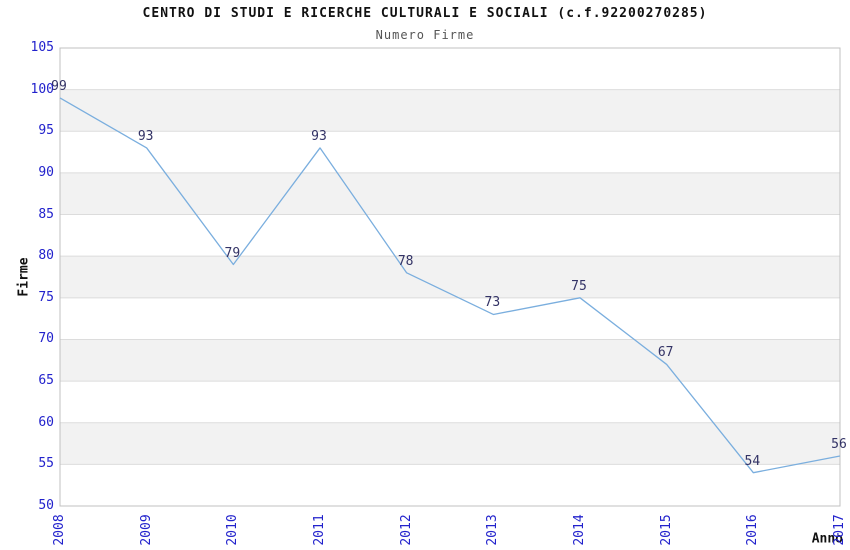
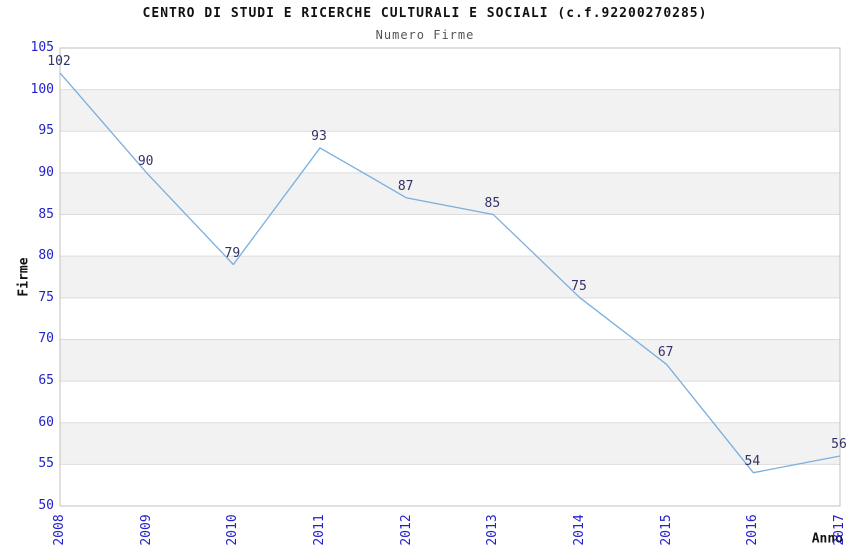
2008: 99 -> 102
2009: 93 -> 90
2012: 78 -> 87
2013: 73 -> 85
